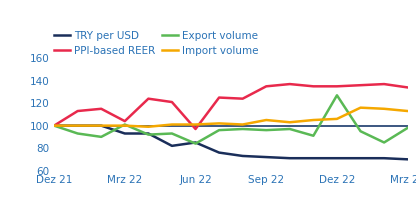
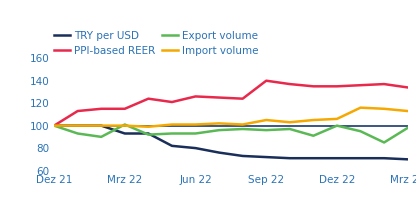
PPI-based REER/Mrz 22: 104 -> 115
TRY per USD/Jun 22: 85 -> 80
PPI-based REER/Jun 22: 97 -> 126
Export volume/Jun 22: 84 -> 93
PPI-based REER/Sep 22: 135 -> 140
Export volume/Dez 22: 127 -> 100
